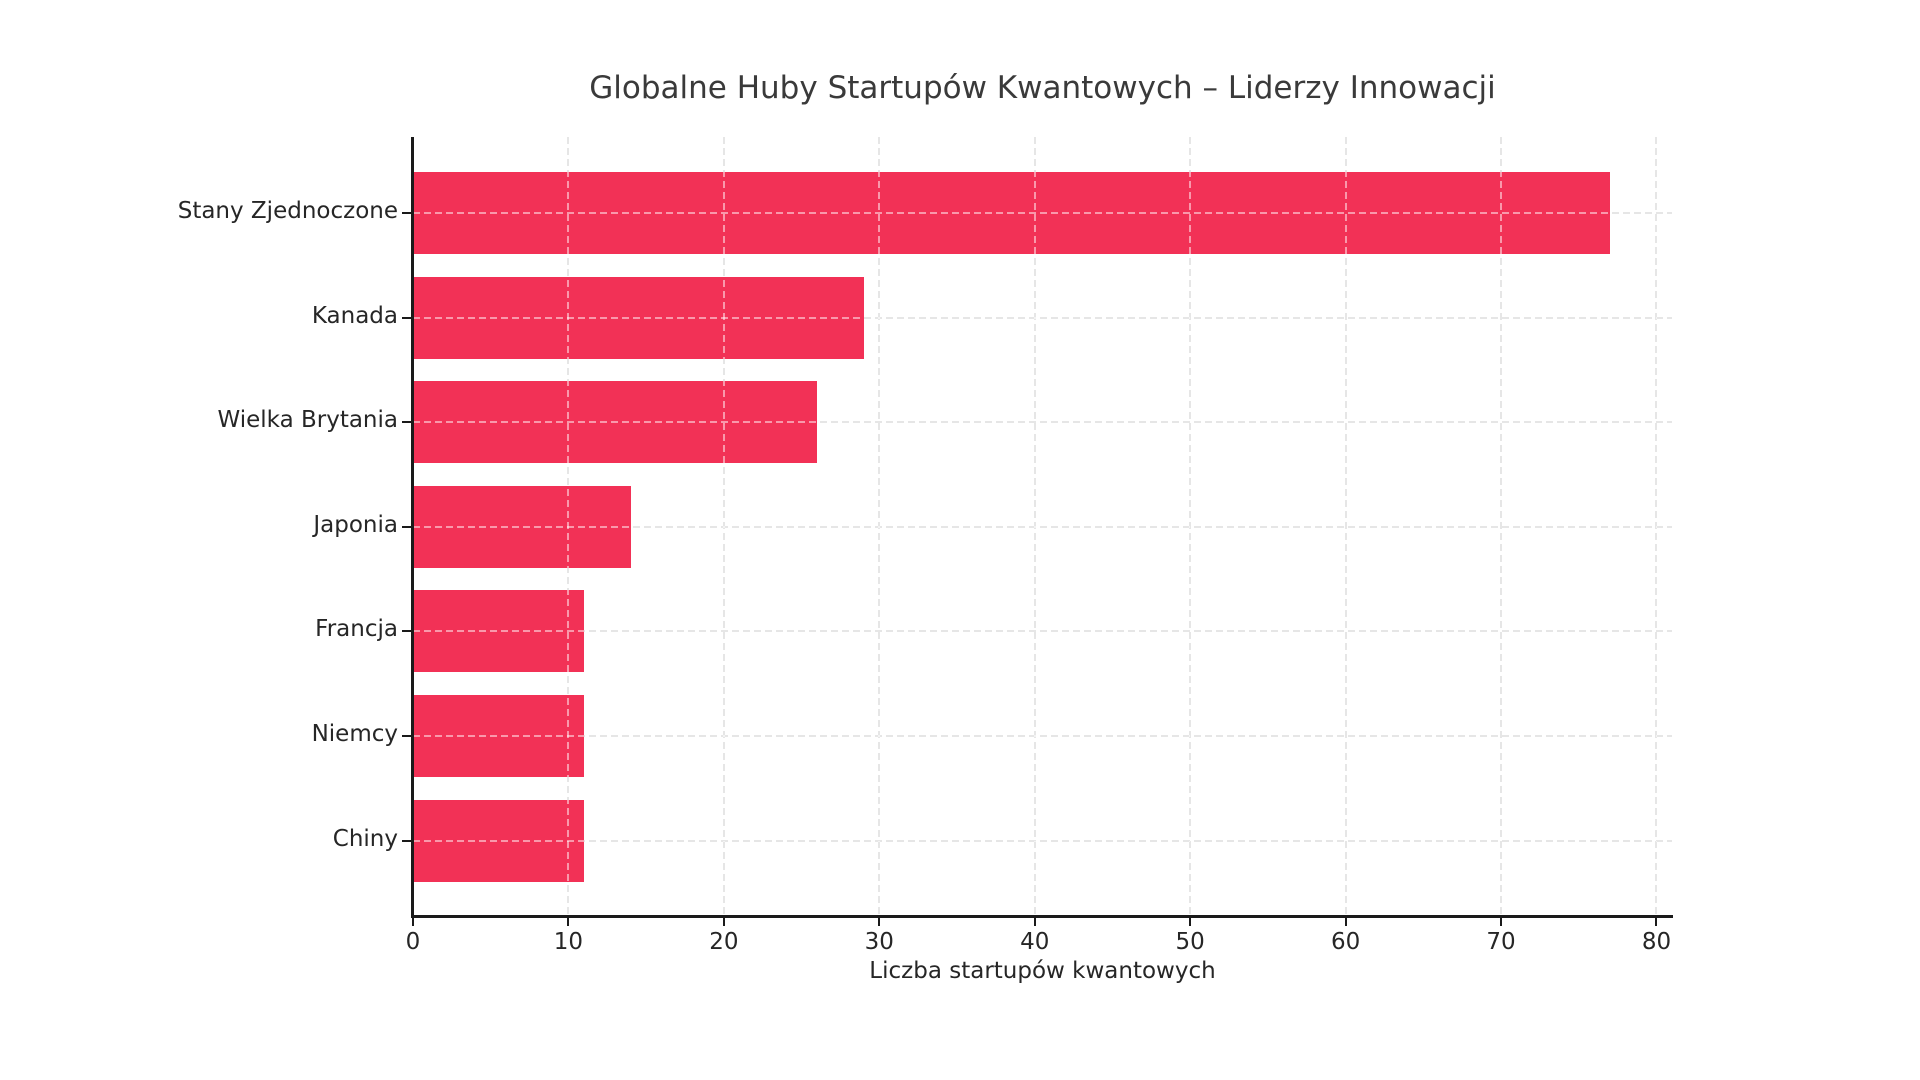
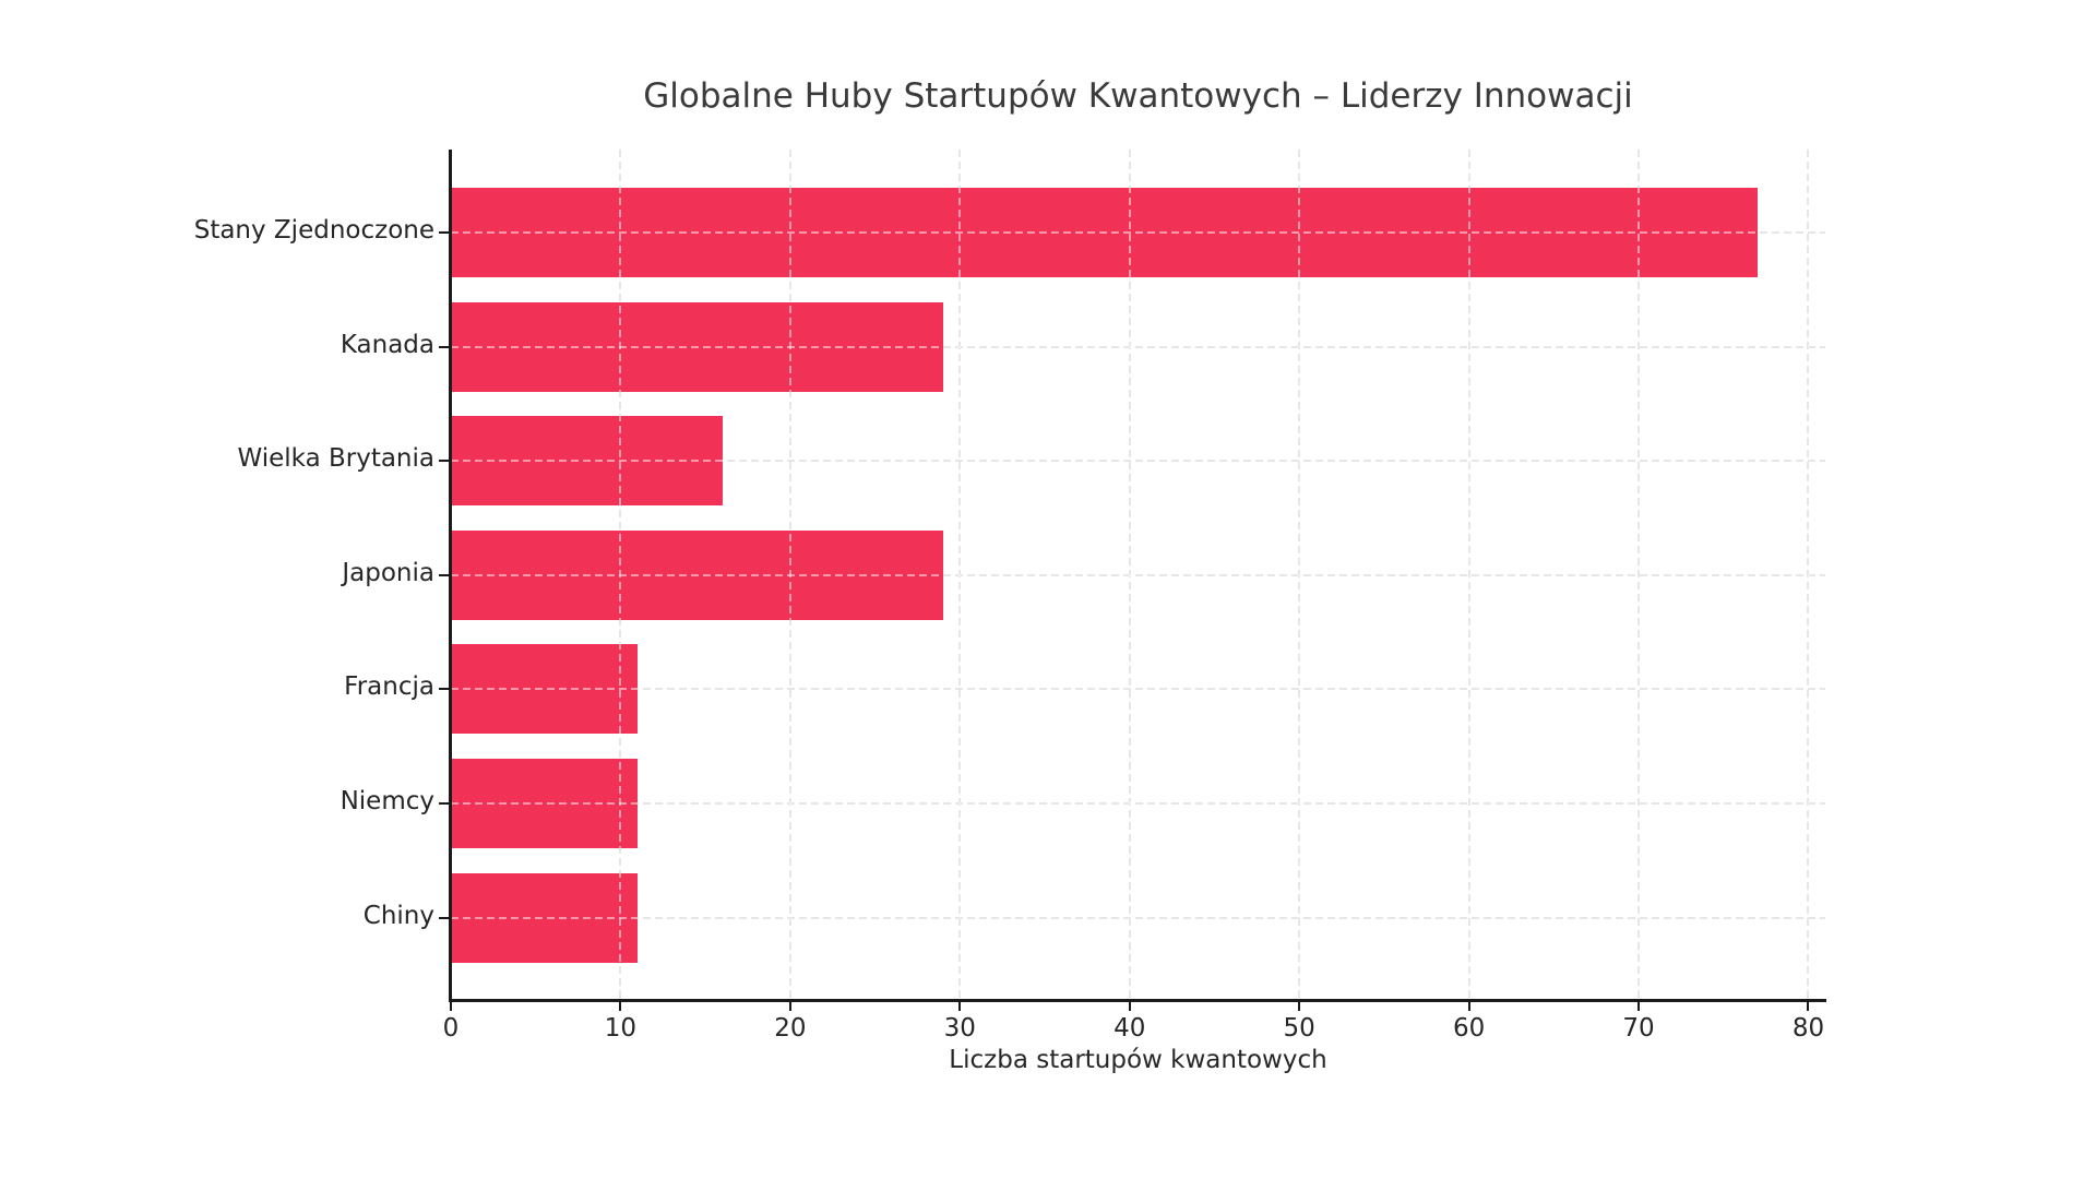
Wielka Brytania: 26 -> 16
Japonia: 14 -> 29
